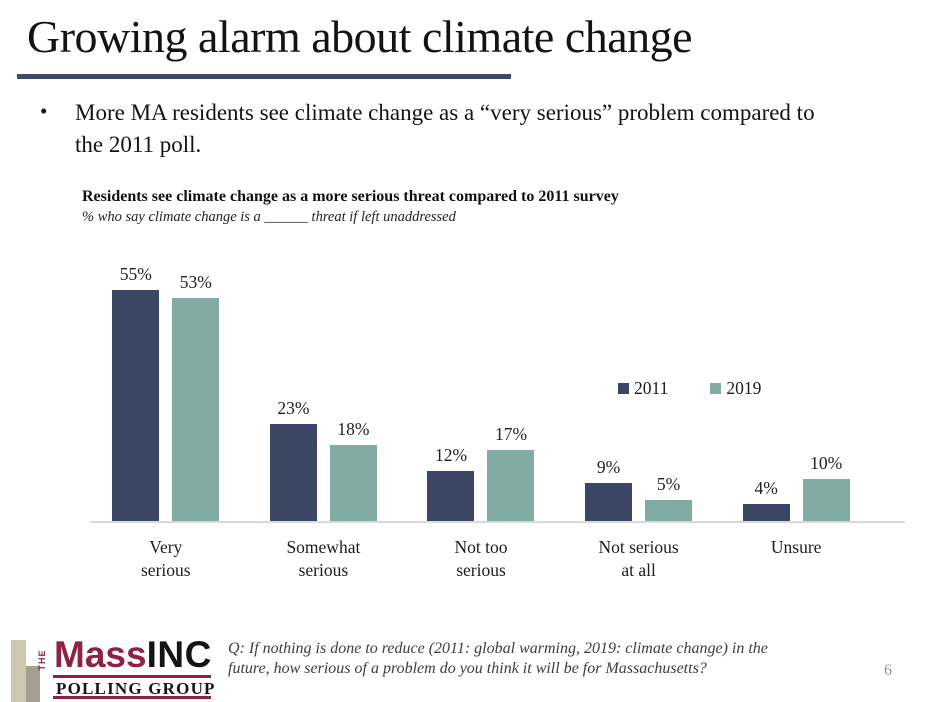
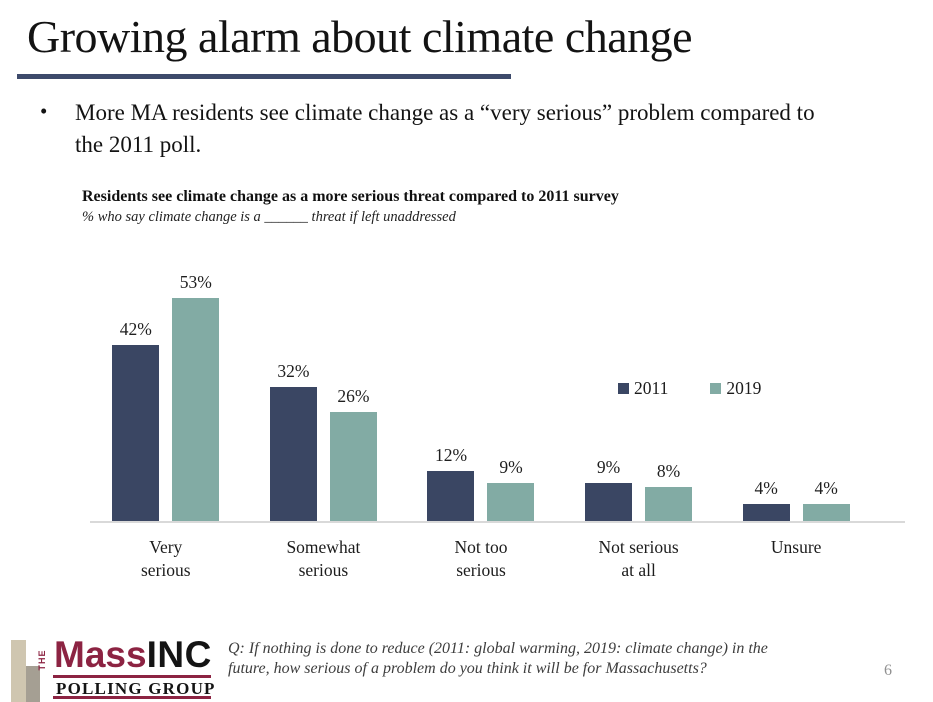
2011/Very serious: 55% -> 42%
2011/Somewhat serious: 23% -> 32%
2019/Somewhat serious: 18% -> 26%
2019/Not too serious: 17% -> 9%
2019/Not serious at all: 5% -> 8%
2019/Unsure: 10% -> 4%
